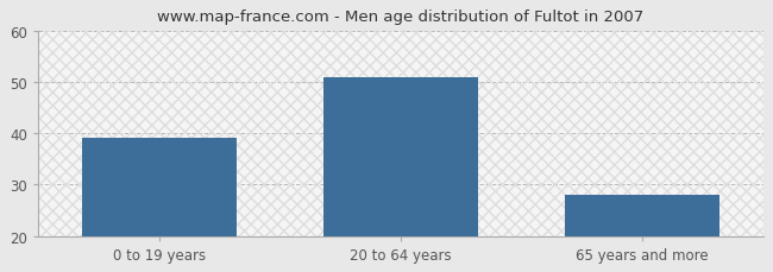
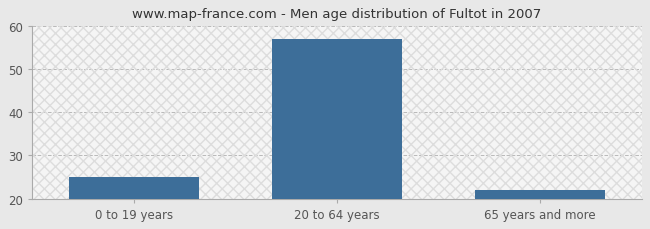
0 to 19 years: 39 -> 25
20 to 64 years: 51 -> 57
65 years and more: 28 -> 22
